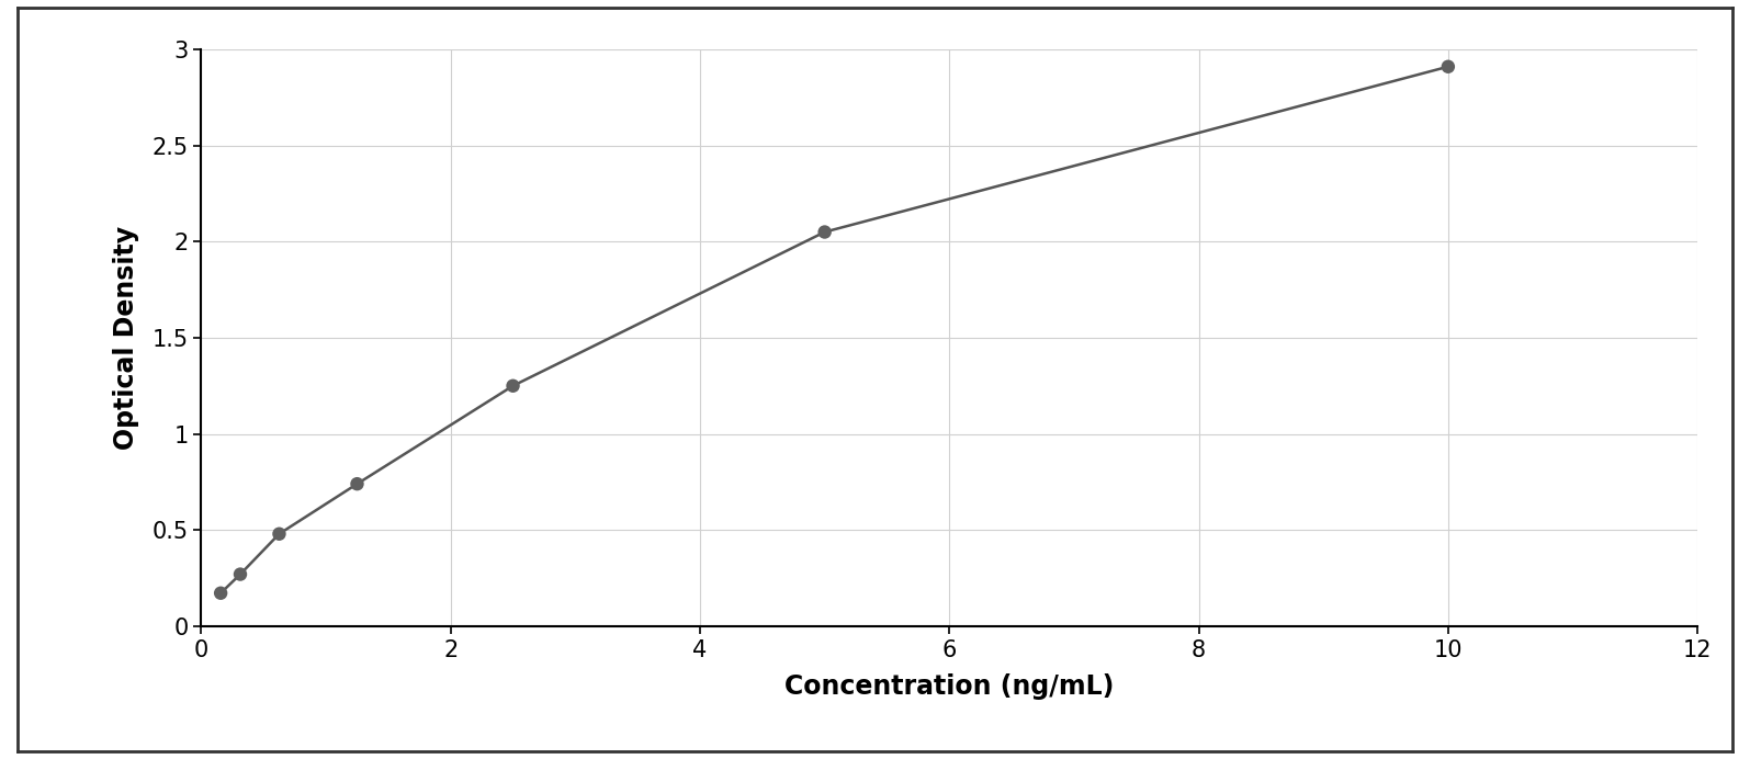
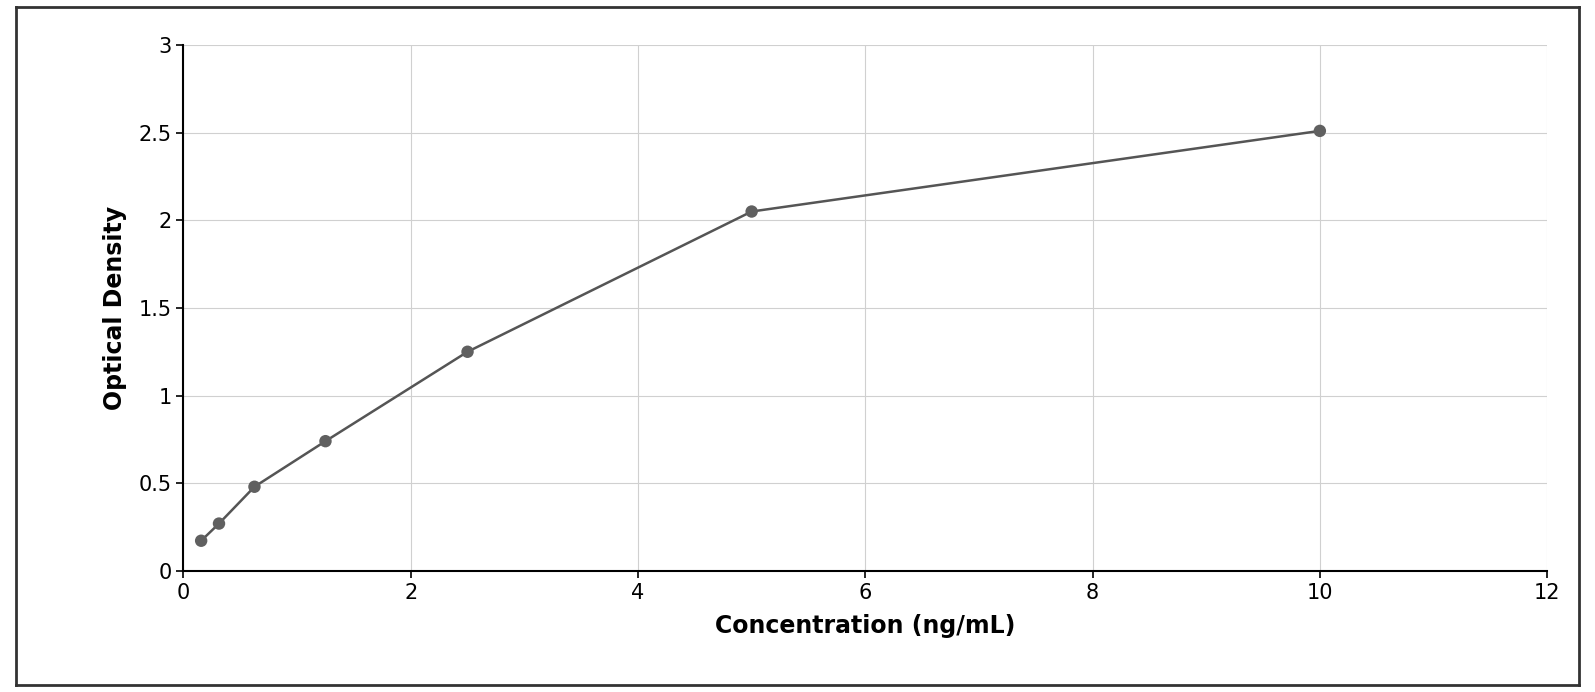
10: 2.91 -> 2.51
